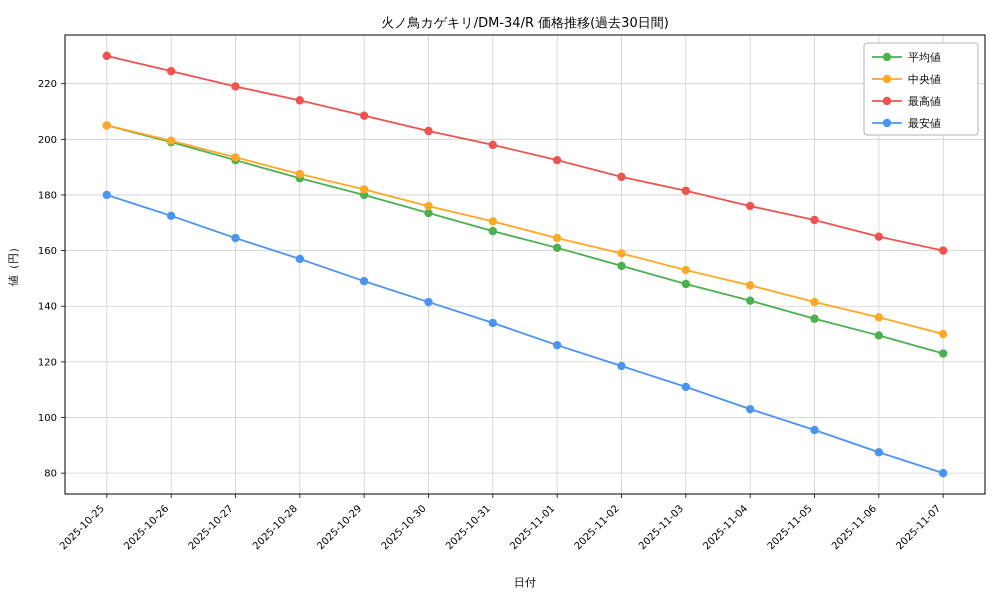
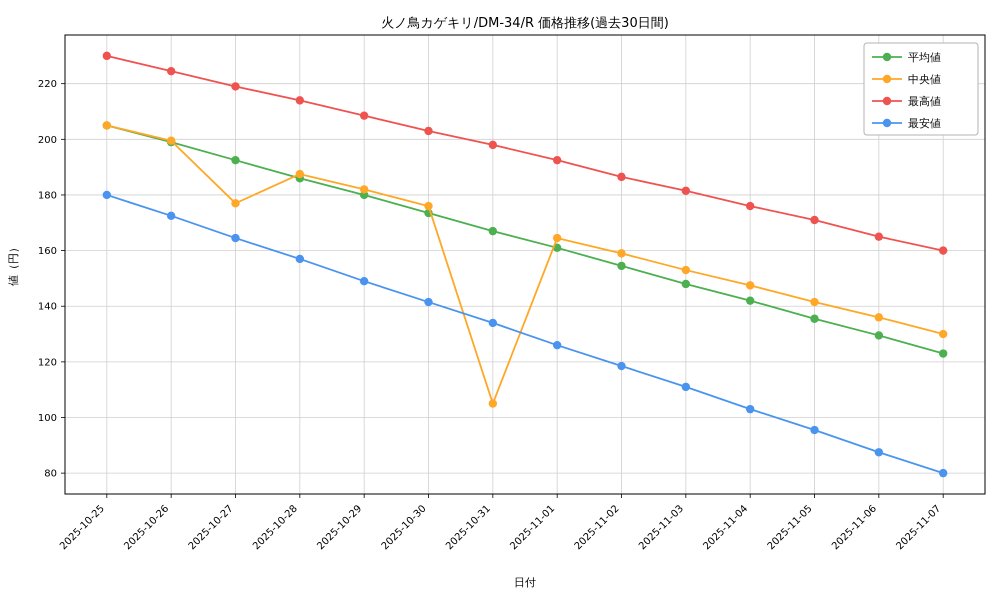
中央値/2025-10-27: 194 -> 177
中央値/2025-10-31: 170 -> 105
